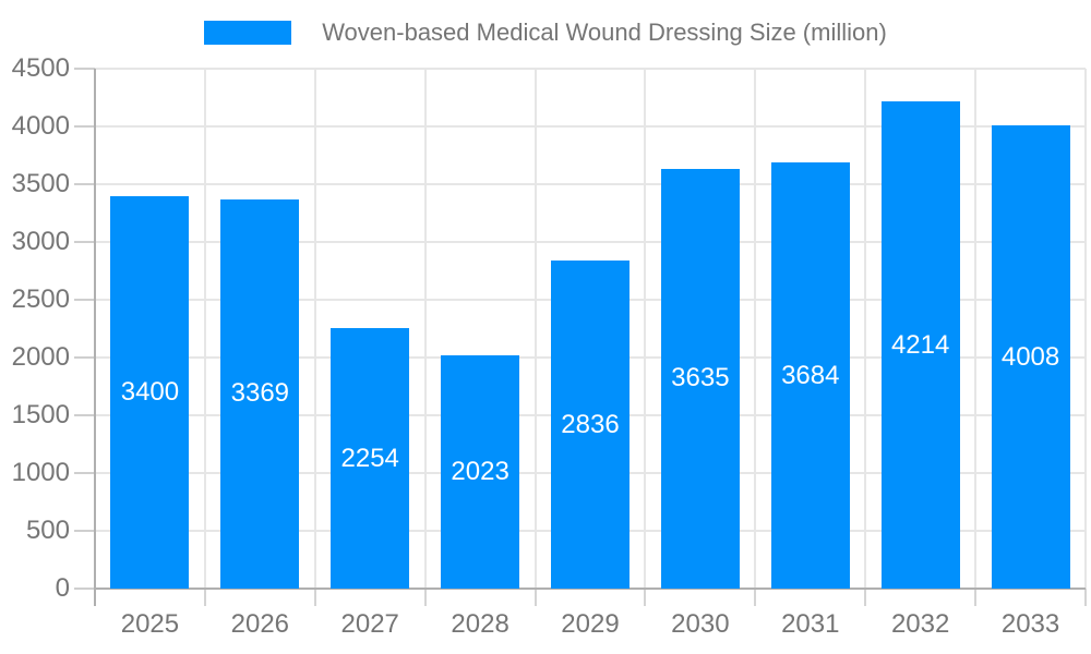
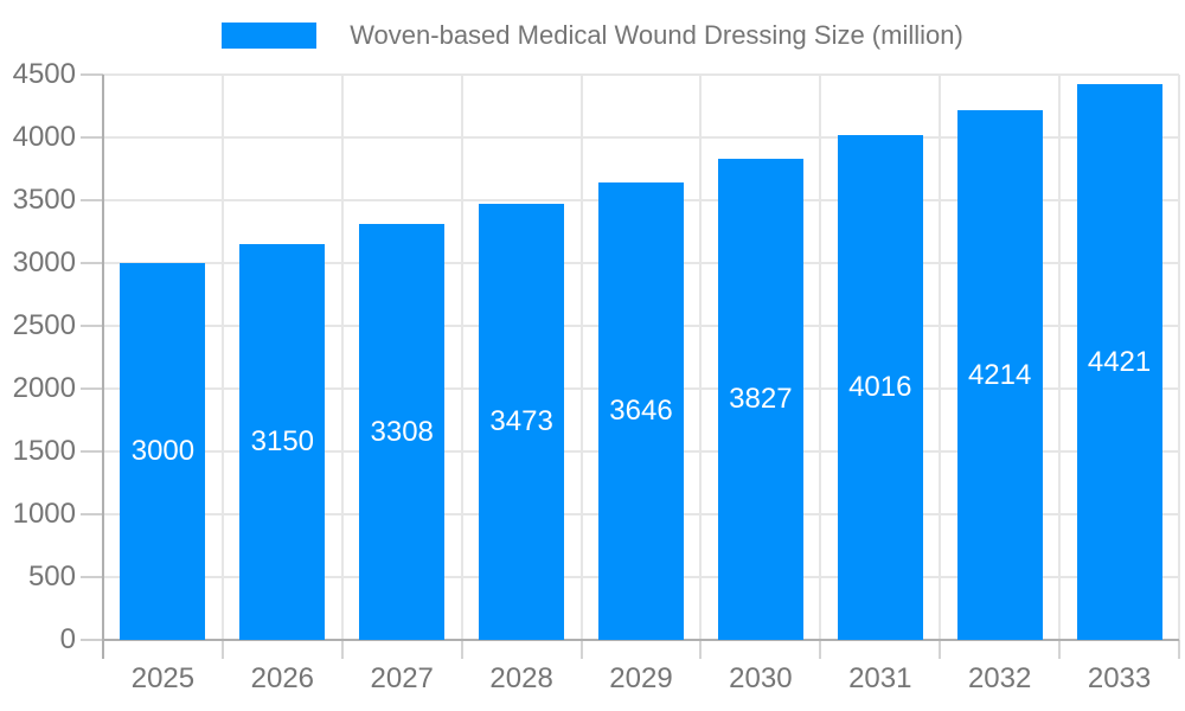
2025: 3400 -> 3000
2026: 3369 -> 3150
2027: 2254 -> 3308
2028: 2023 -> 3473
2029: 2836 -> 3646
2030: 3635 -> 3827
2031: 3684 -> 4016
2033: 4008 -> 4421
